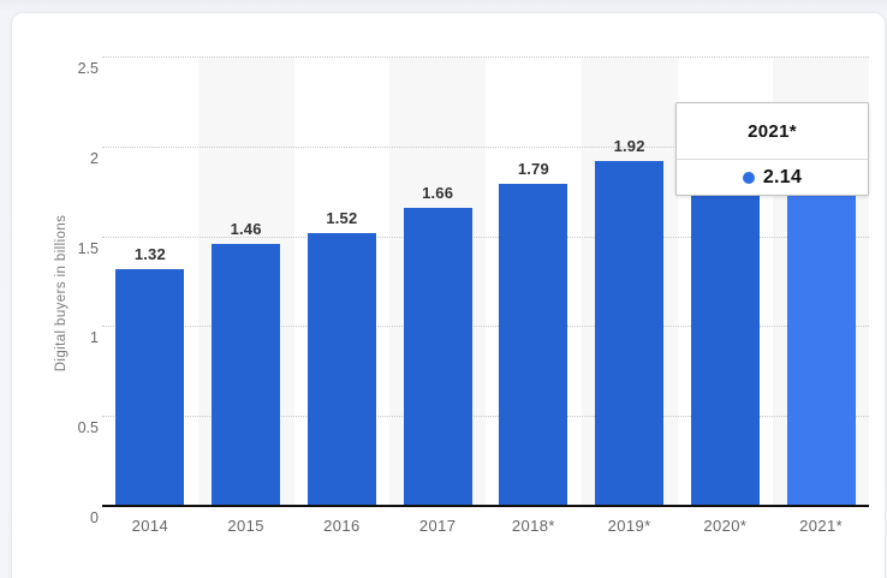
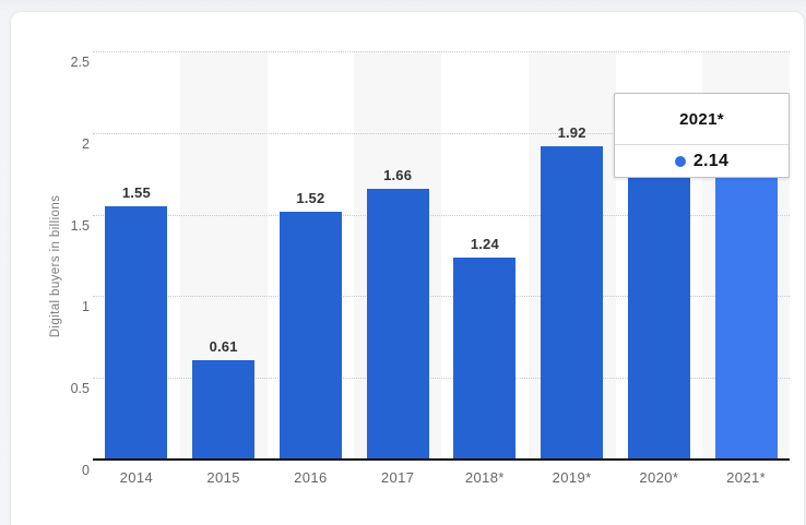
2014: 1.32 -> 1.55
2015: 1.46 -> 0.61
2018*: 1.79 -> 1.24
